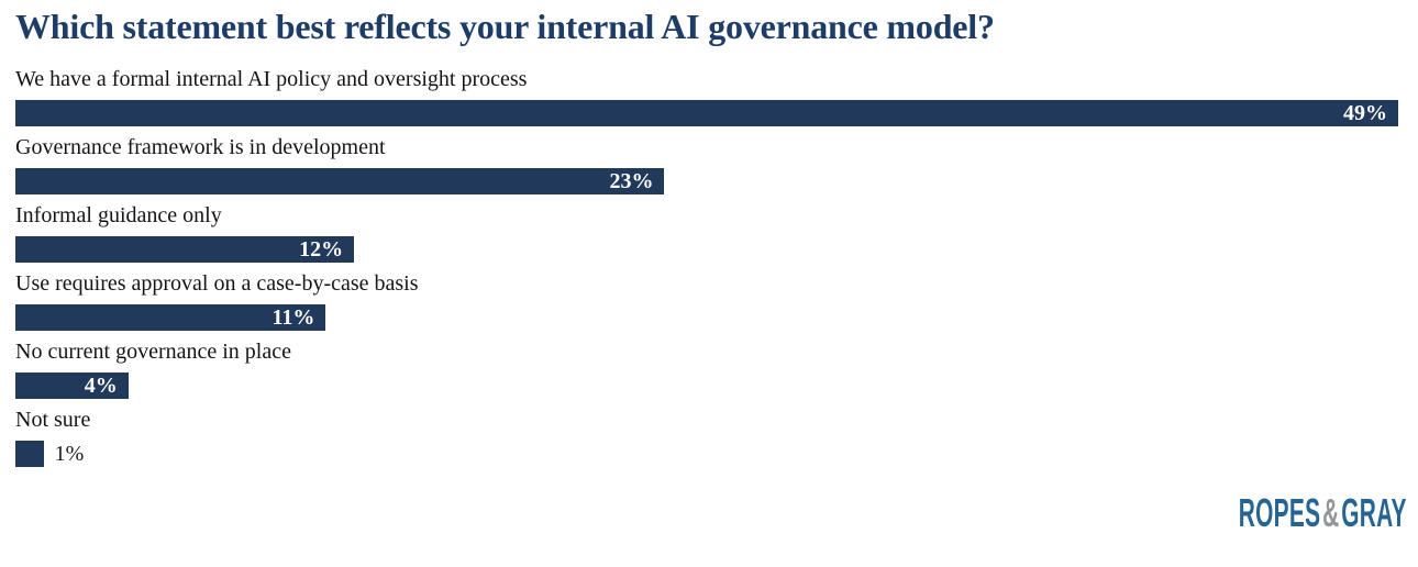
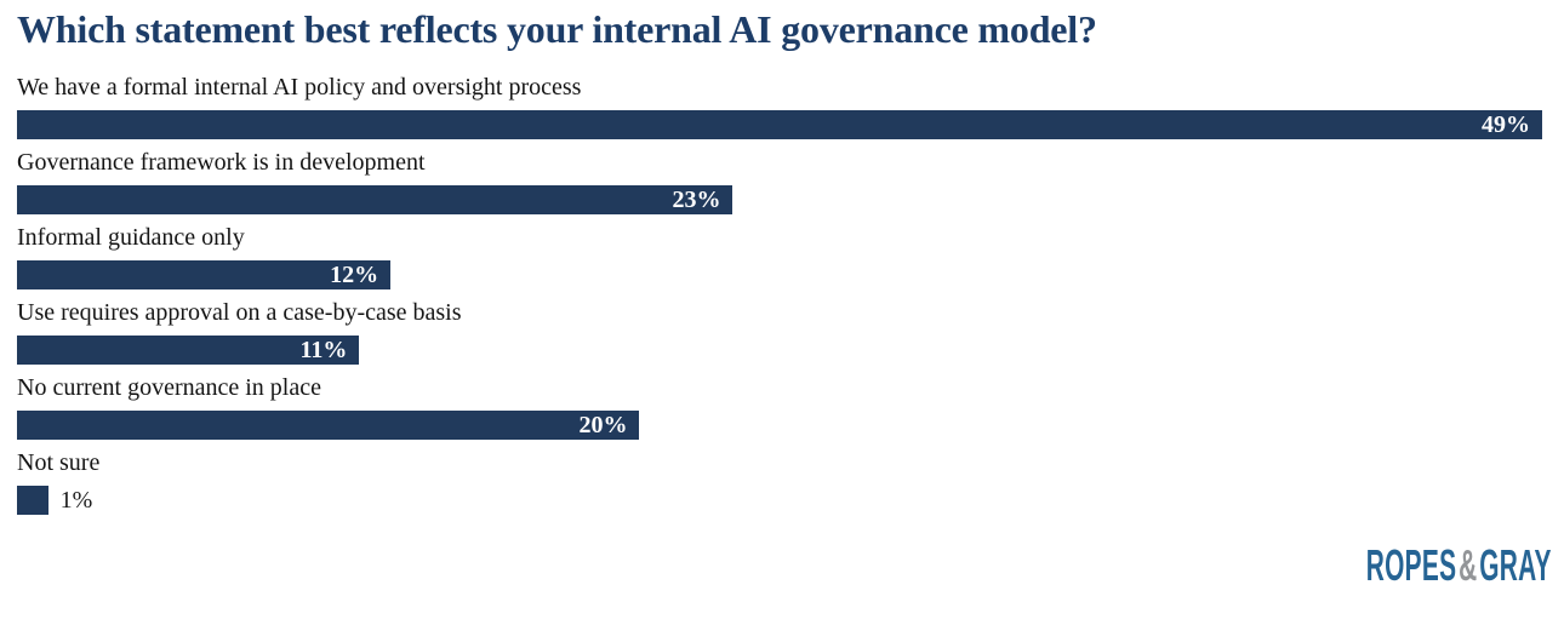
No current governance in place: 4% -> 20%
